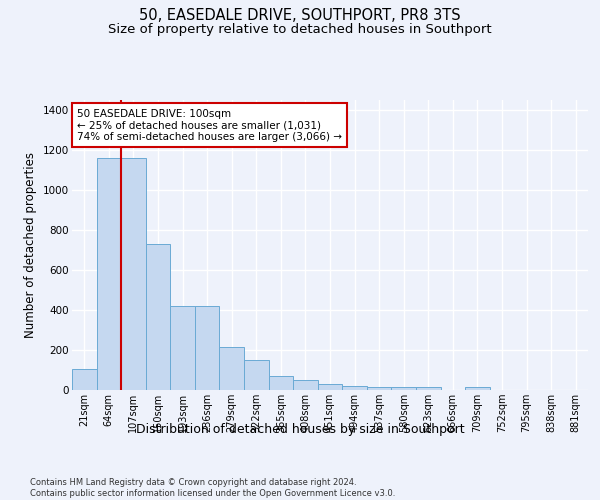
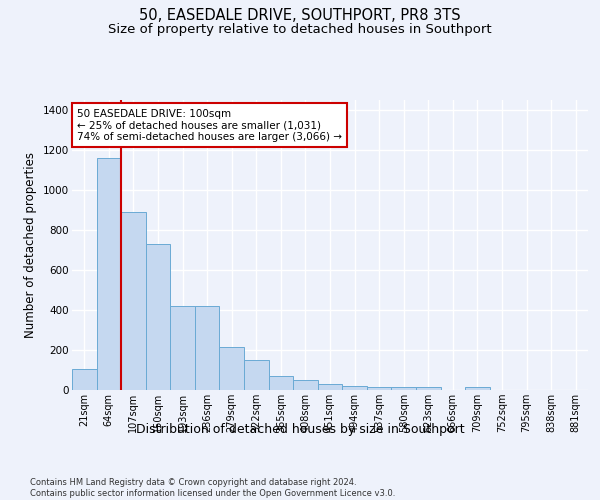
107sqm: 1160 -> 890
